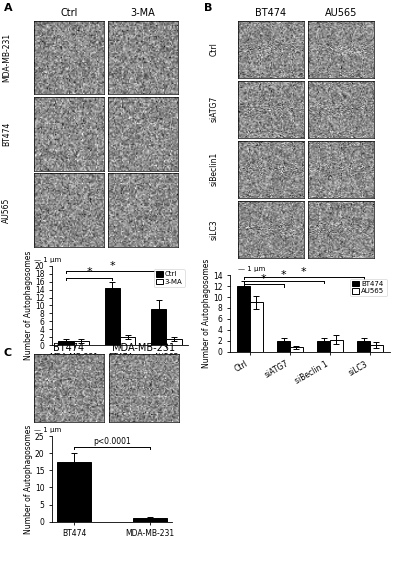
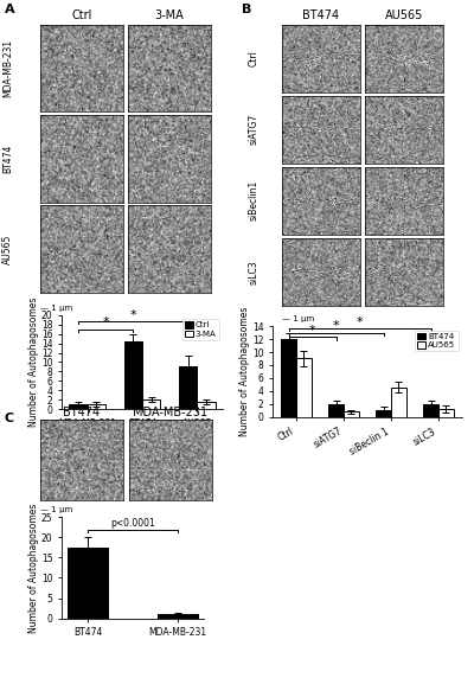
BT474/siBeclin 1: 2 -> 1
AU565/siBeclin 1: 2.2 -> 4.6
